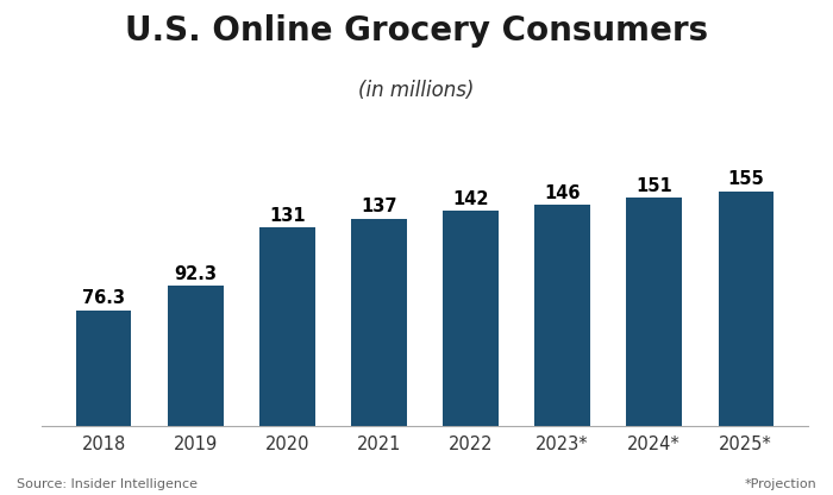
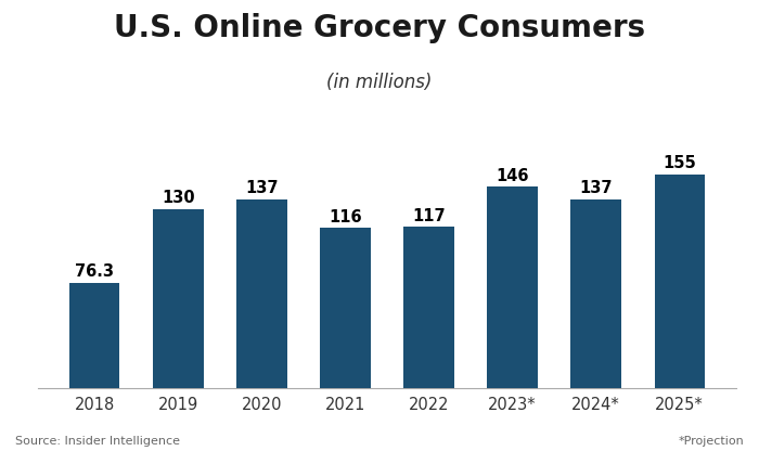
2019: 92.3 -> 130
2020: 131 -> 137
2021: 137 -> 116
2022: 142 -> 117
2024*: 151 -> 137
